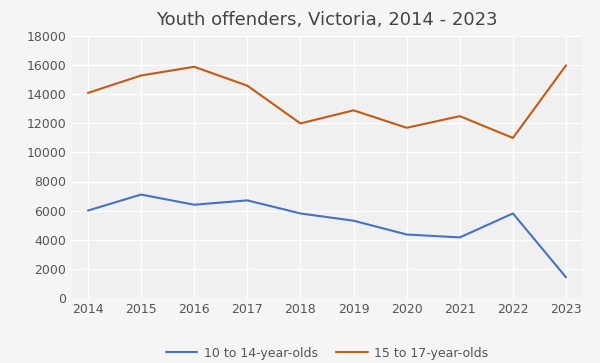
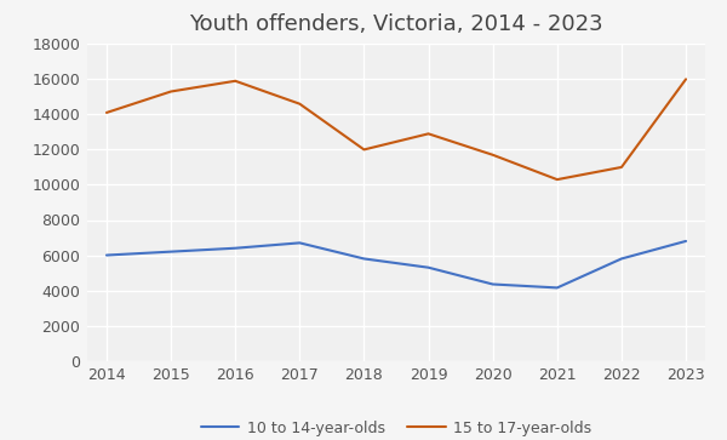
10 to 14-year-olds/2015: 7100 -> 6200
15 to 17-year-olds/2021: 12500 -> 10300
10 to 14-year-olds/2023: 1400 -> 6800
